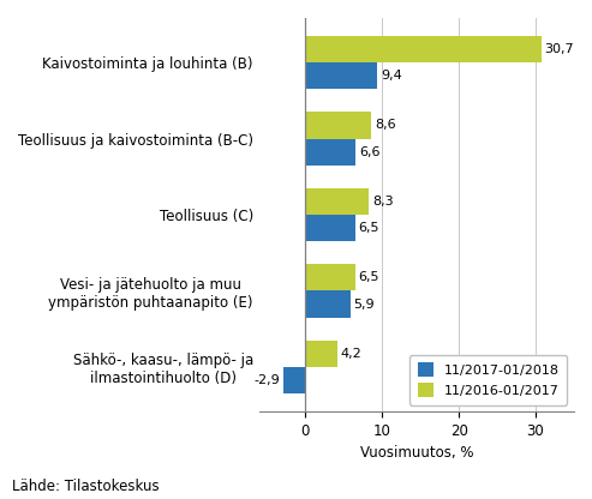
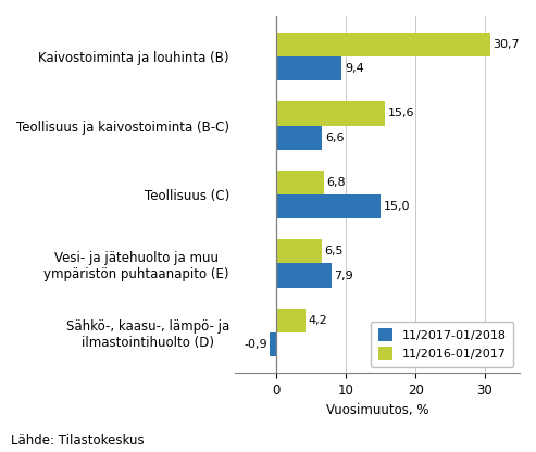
11/2016-01/2017/Teollisuus ja kaivostoiminta (B-C): 8,6 -> 15,6
11/2016-01/2017/Teollisuus (C): 8,3 -> 6,8
11/2017-01/2018/Teollisuus (C): 6,5 -> 15,0
11/2017-01/2018/Vesi- ja jätehuolto ja muu ympäristön puhtaanapito (E): 5,9 -> 7,9
11/2017-01/2018/Sähkö-, kaasu-, lämpö- ja ilmastointihuolto (D): -2,9 -> -0,9
